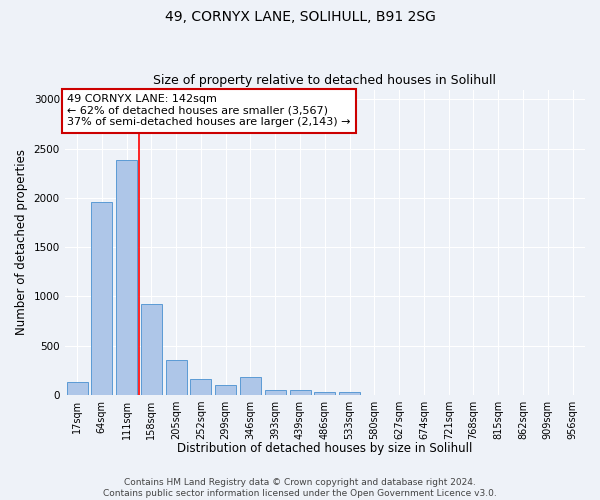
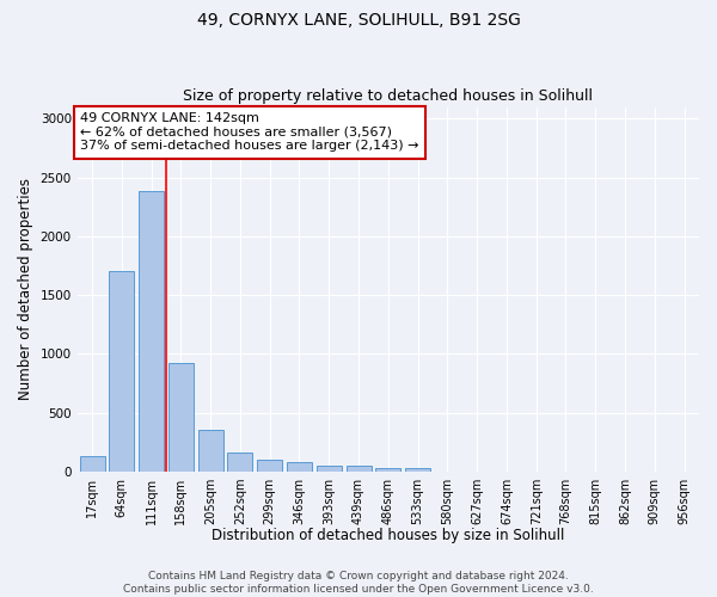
64sqm: 1960 -> 1700
346sqm: 180 -> 80
